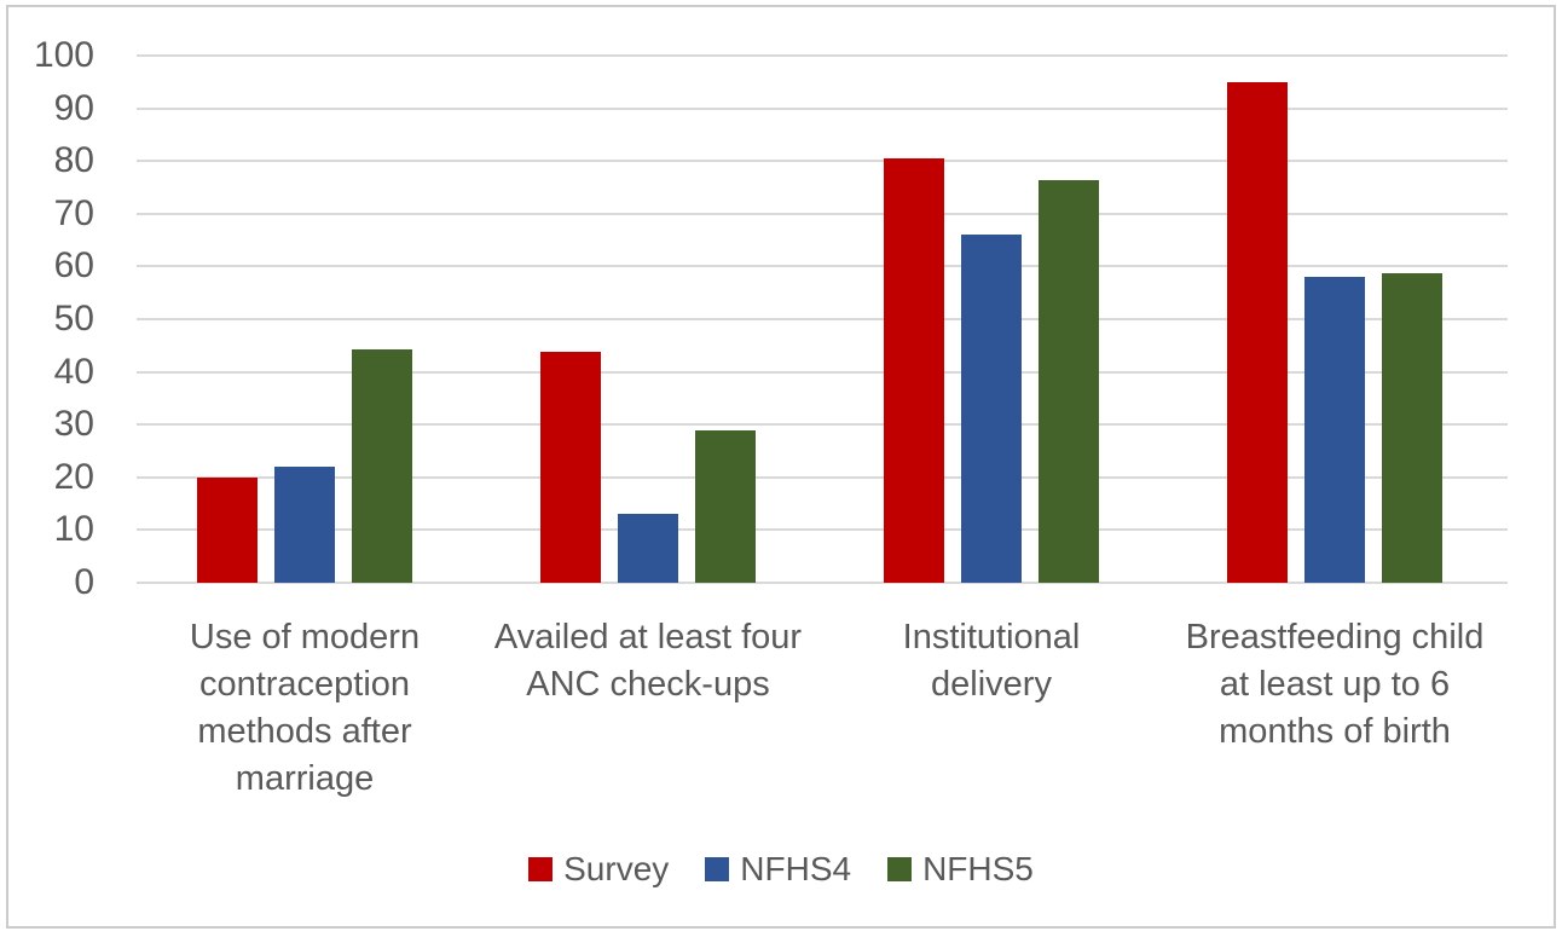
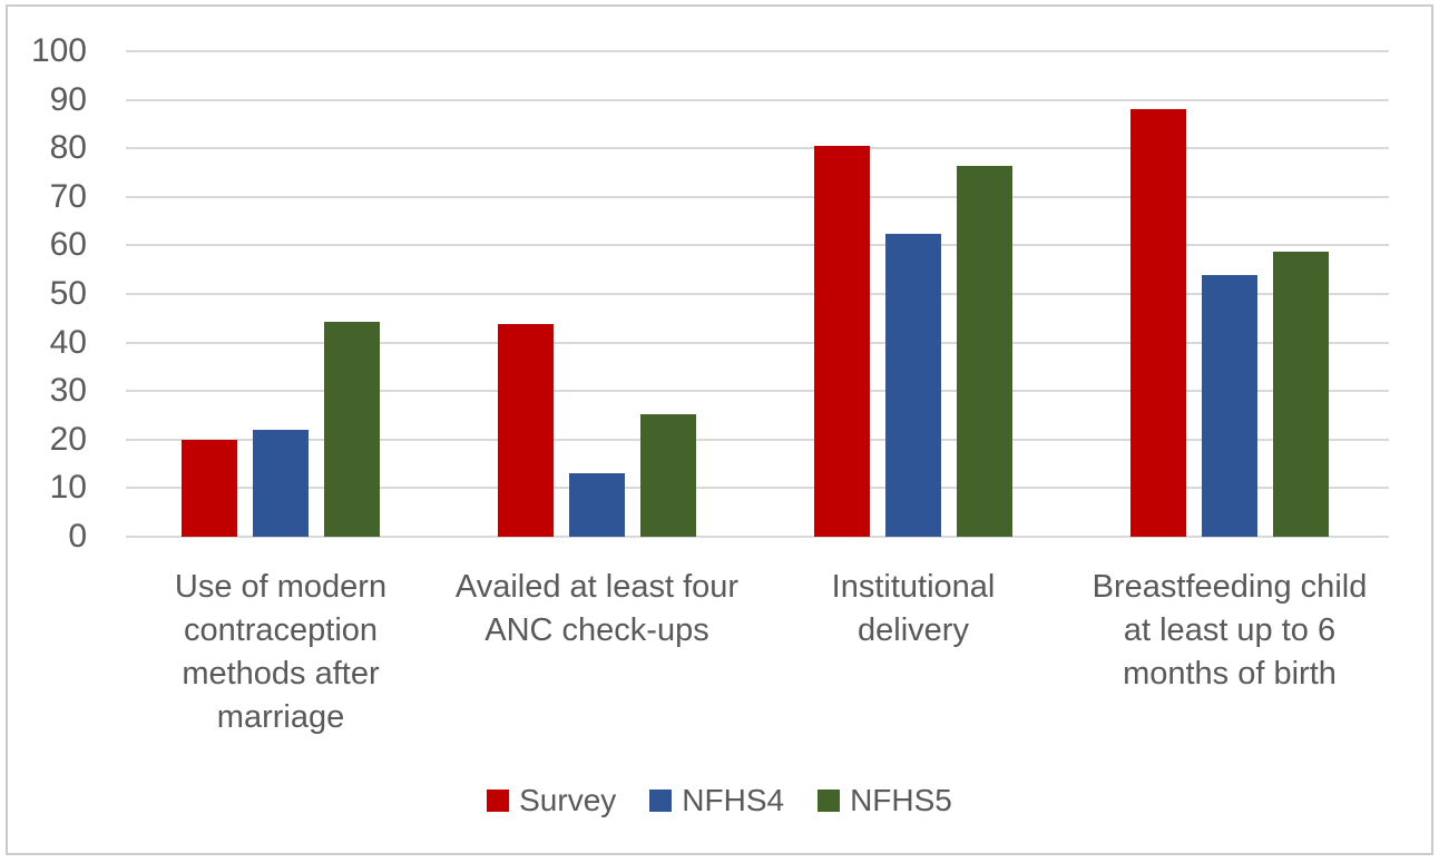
NFHS5/Availed at least four ANC check-ups: 29 -> 25
NFHS4/Institutional delivery: 66 -> 62
Survey/Breastfeeding child at least up to 6 months of birth: 95 -> 88
NFHS4/Breastfeeding child at least up to 6 months of birth: 58 -> 54
